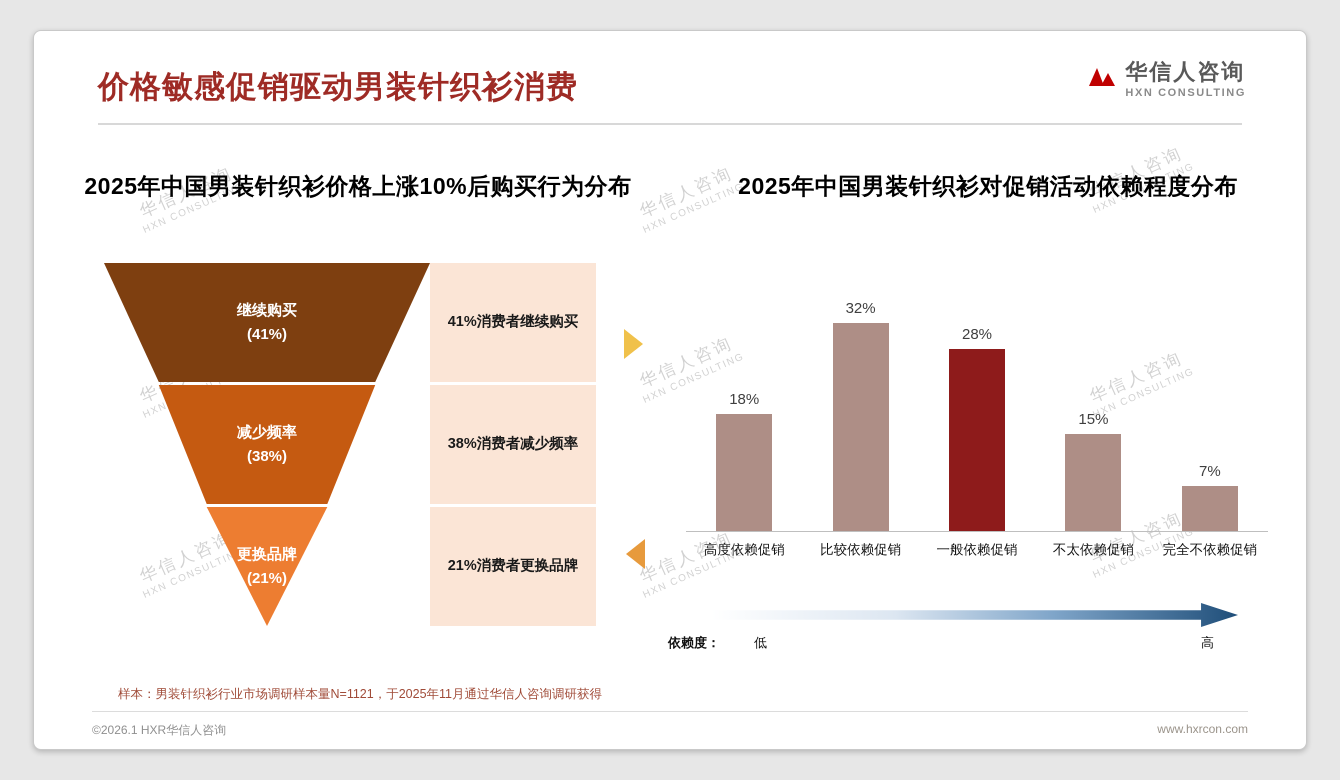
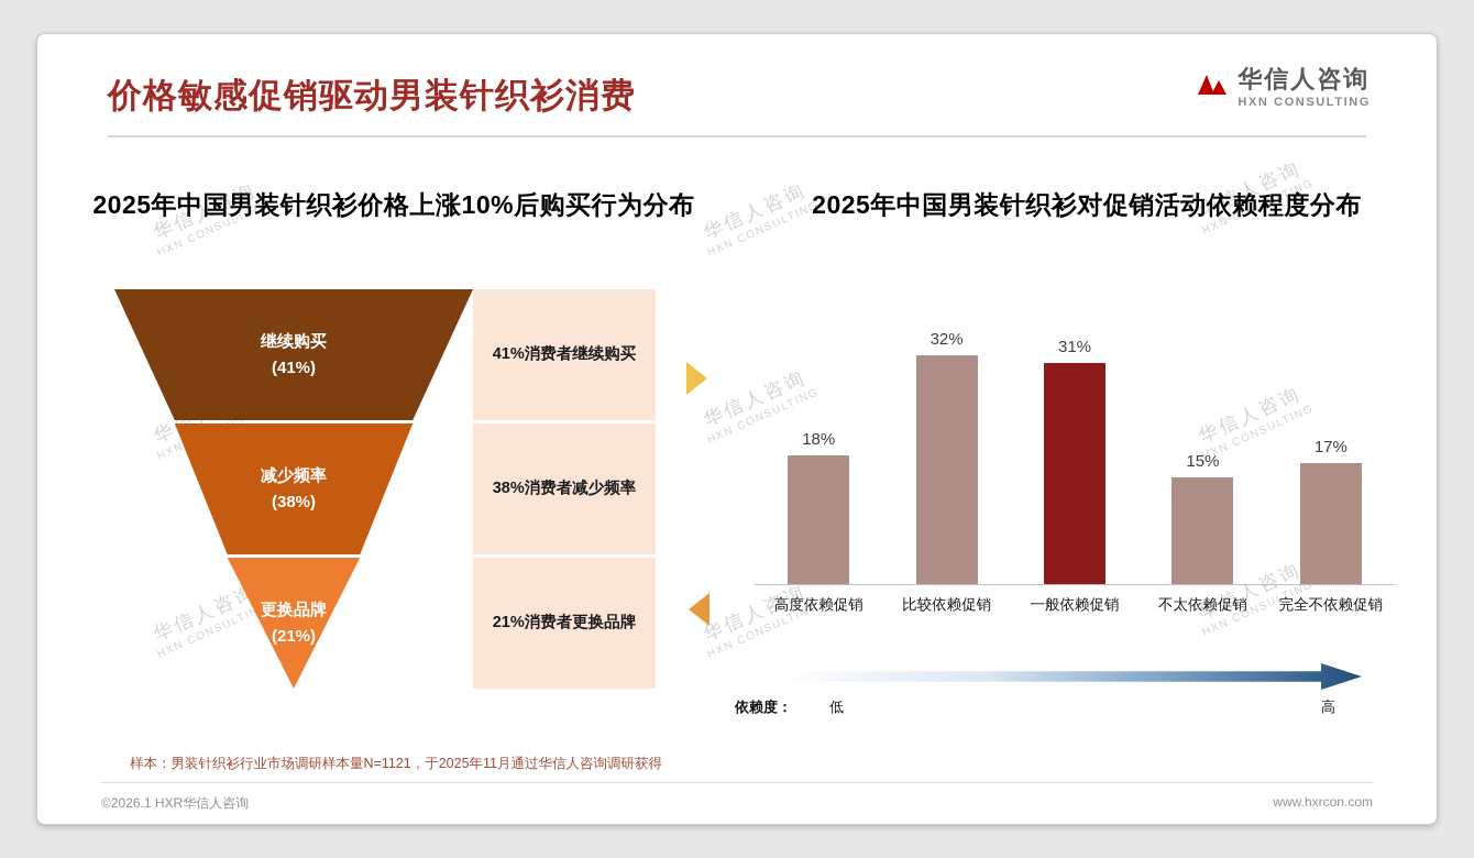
2025年中国男装针织衫对促销活动依赖程度分布/一般依赖促销: 28% -> 31%
2025年中国男装针织衫对促销活动依赖程度分布/完全不依赖促销: 7% -> 17%
